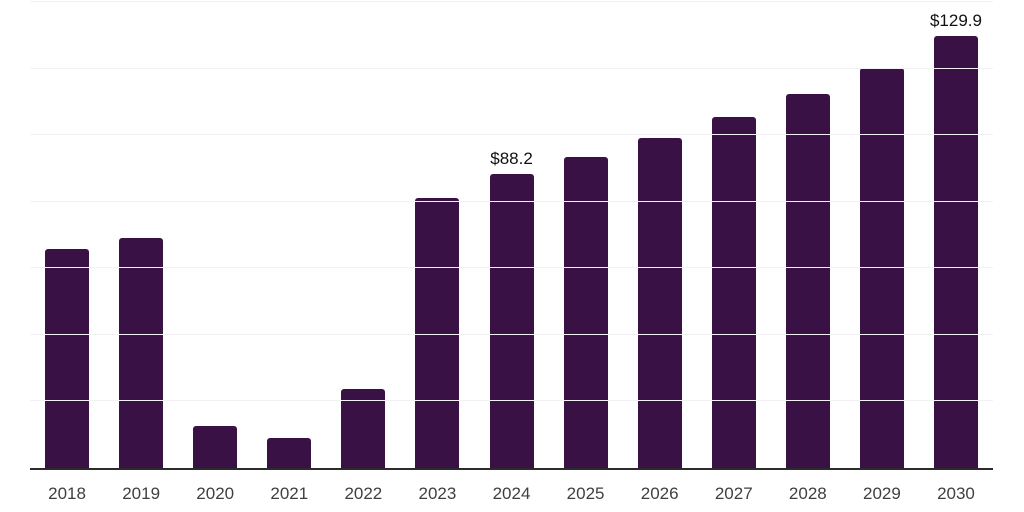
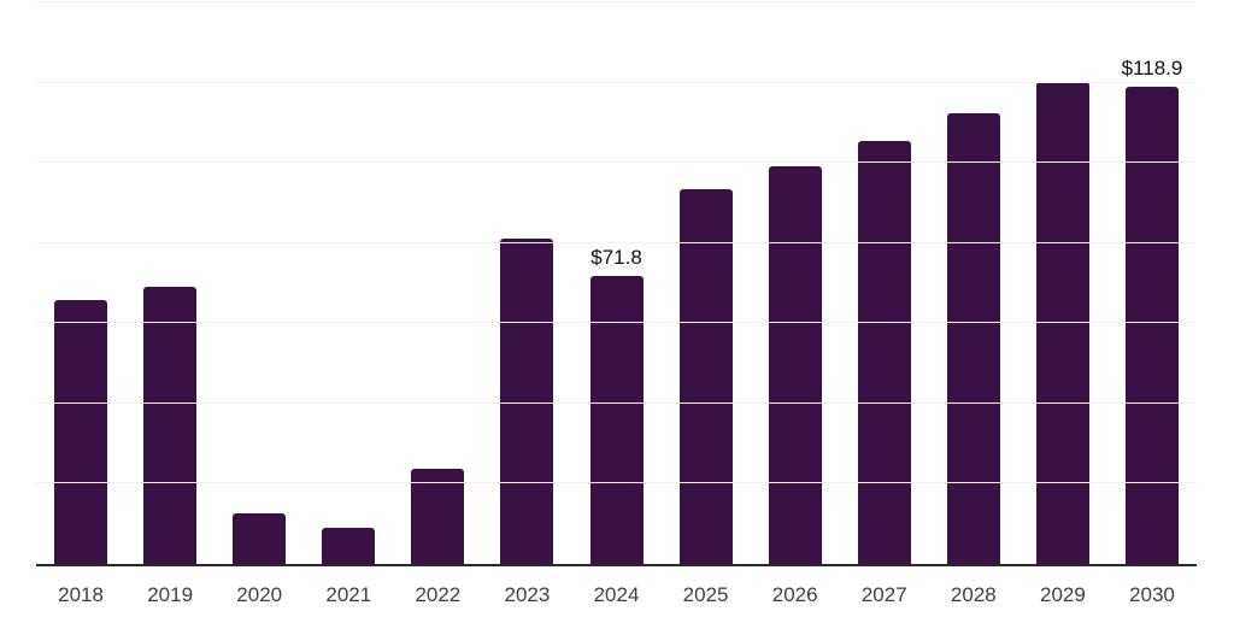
2024: $88.2 -> $71.8
2030: $129.9 -> $118.9
